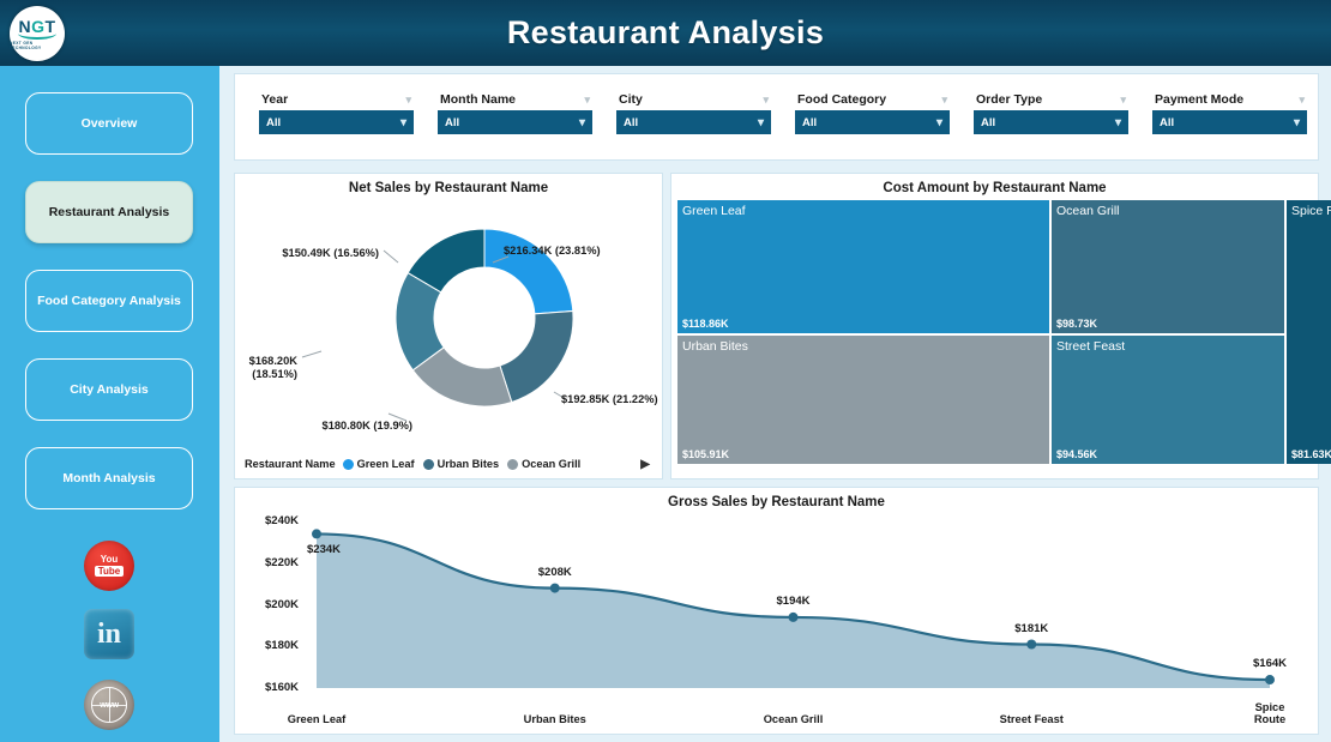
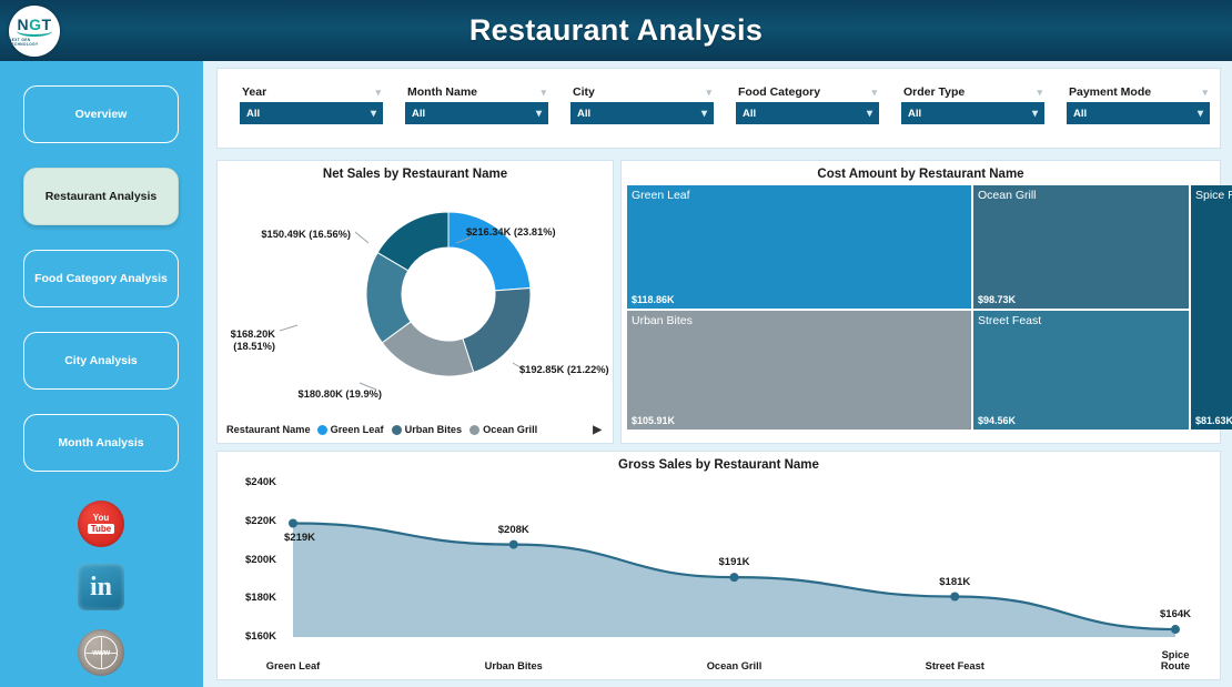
Gross Sales by Restaurant Name/Green Leaf: $234K -> $219K
Gross Sales by Restaurant Name/Ocean Grill: $194K -> $191K
